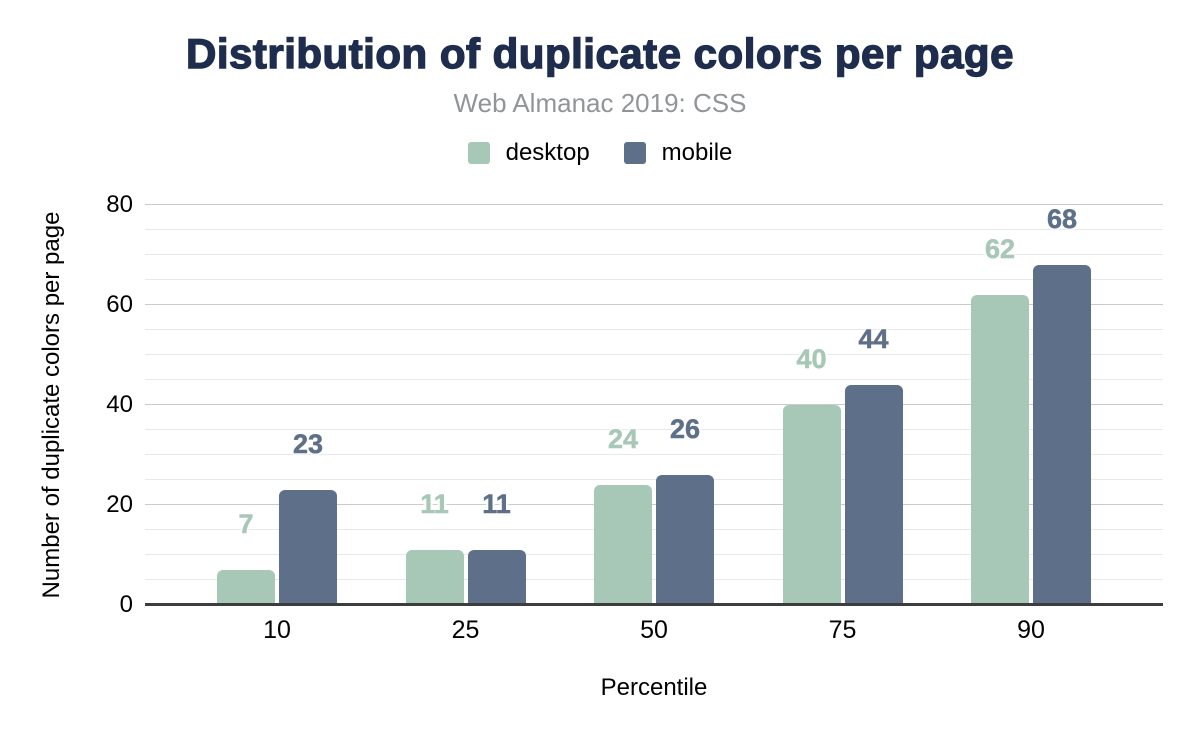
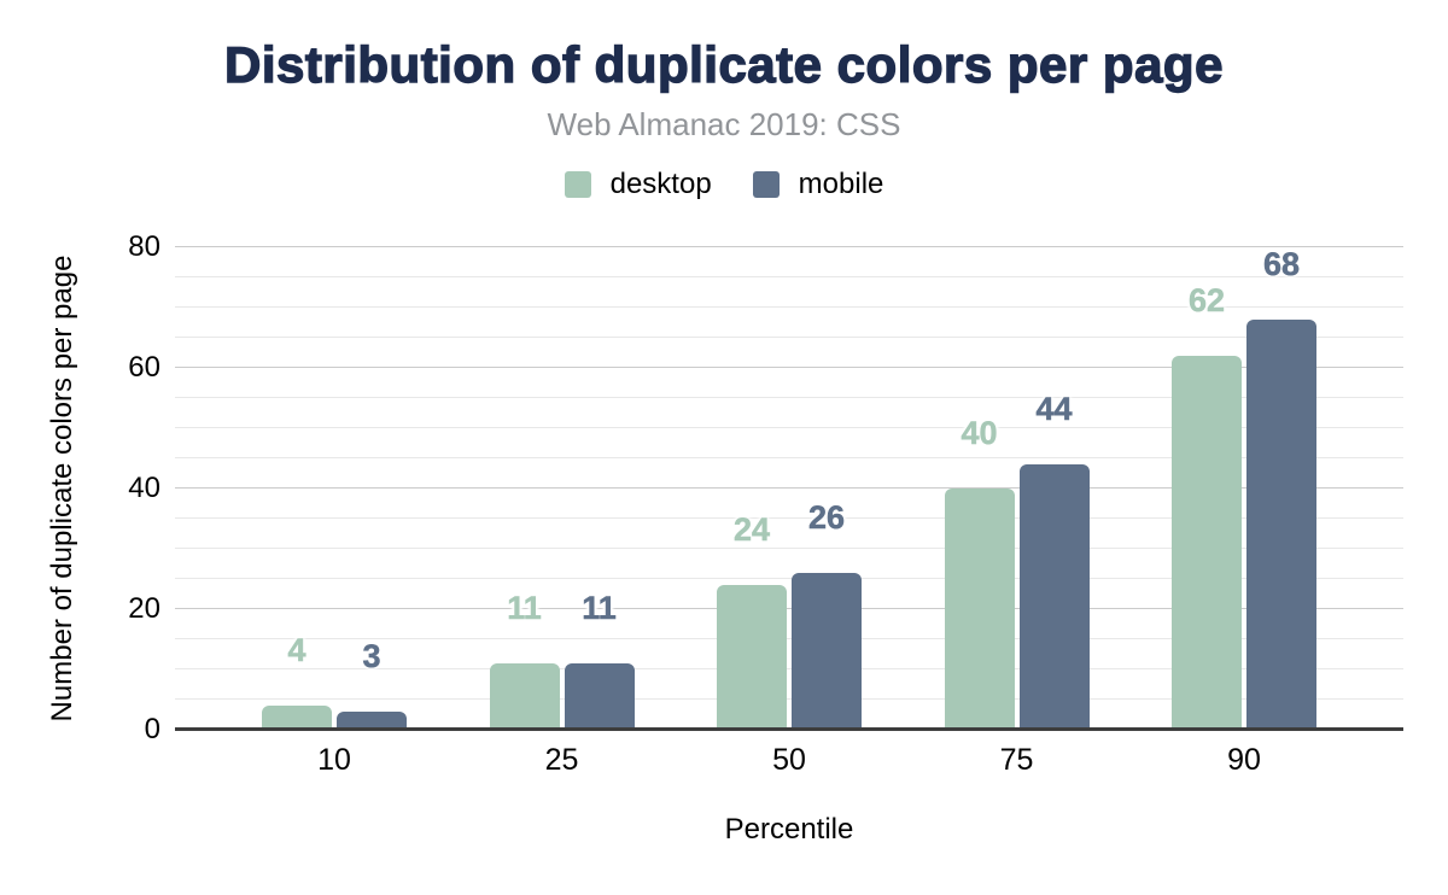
desktop/10: 7 -> 4
mobile/10: 23 -> 3
